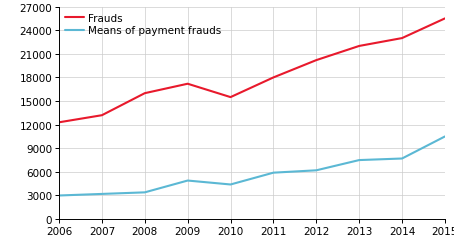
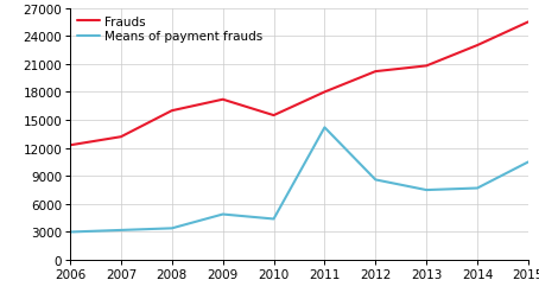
Means of payment frauds/2011: 5900 -> 14200
Means of payment frauds/2012: 6200 -> 8600
Frauds/2013: 22000 -> 20800
